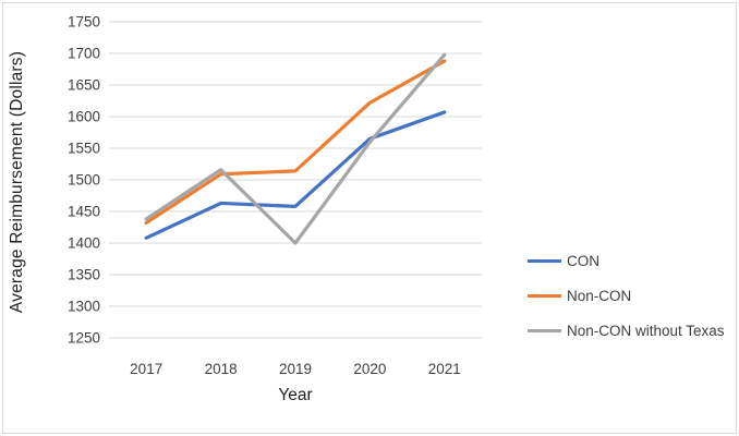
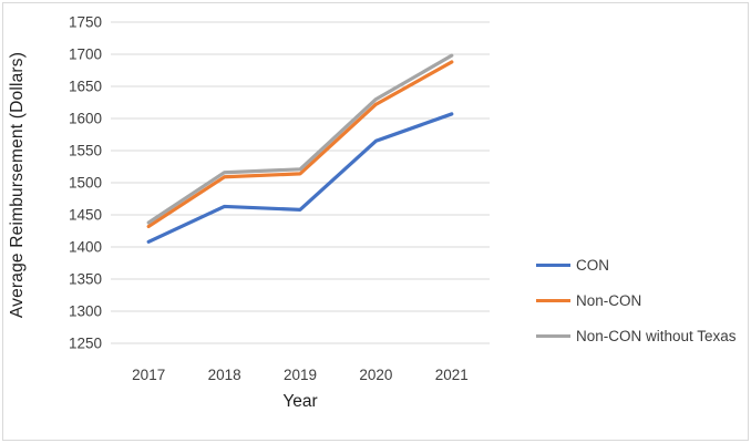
Non-CON without Texas/2019: 1400 -> 1520
Non-CON without Texas/2020: 1560 -> 1630
